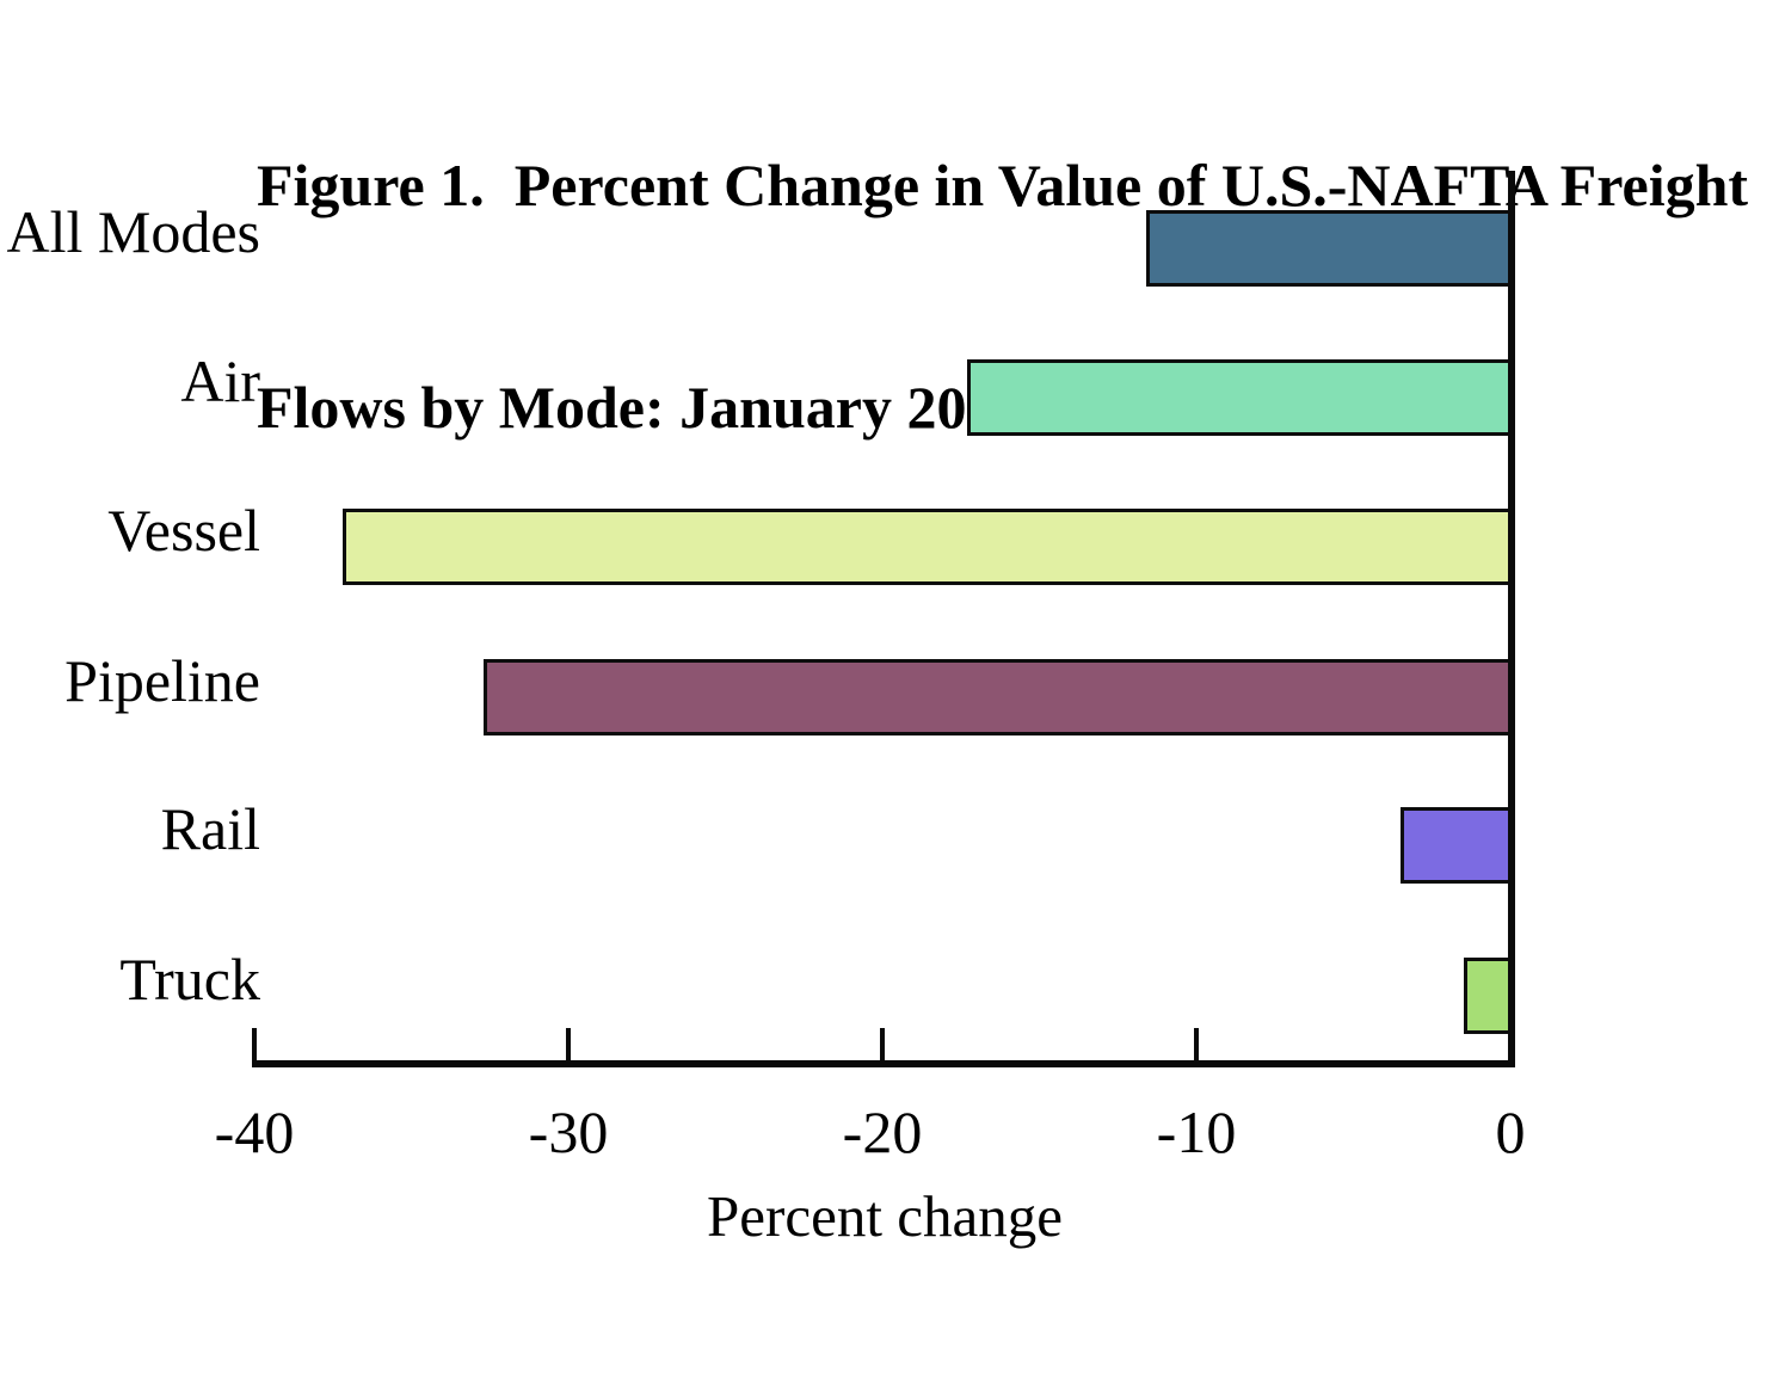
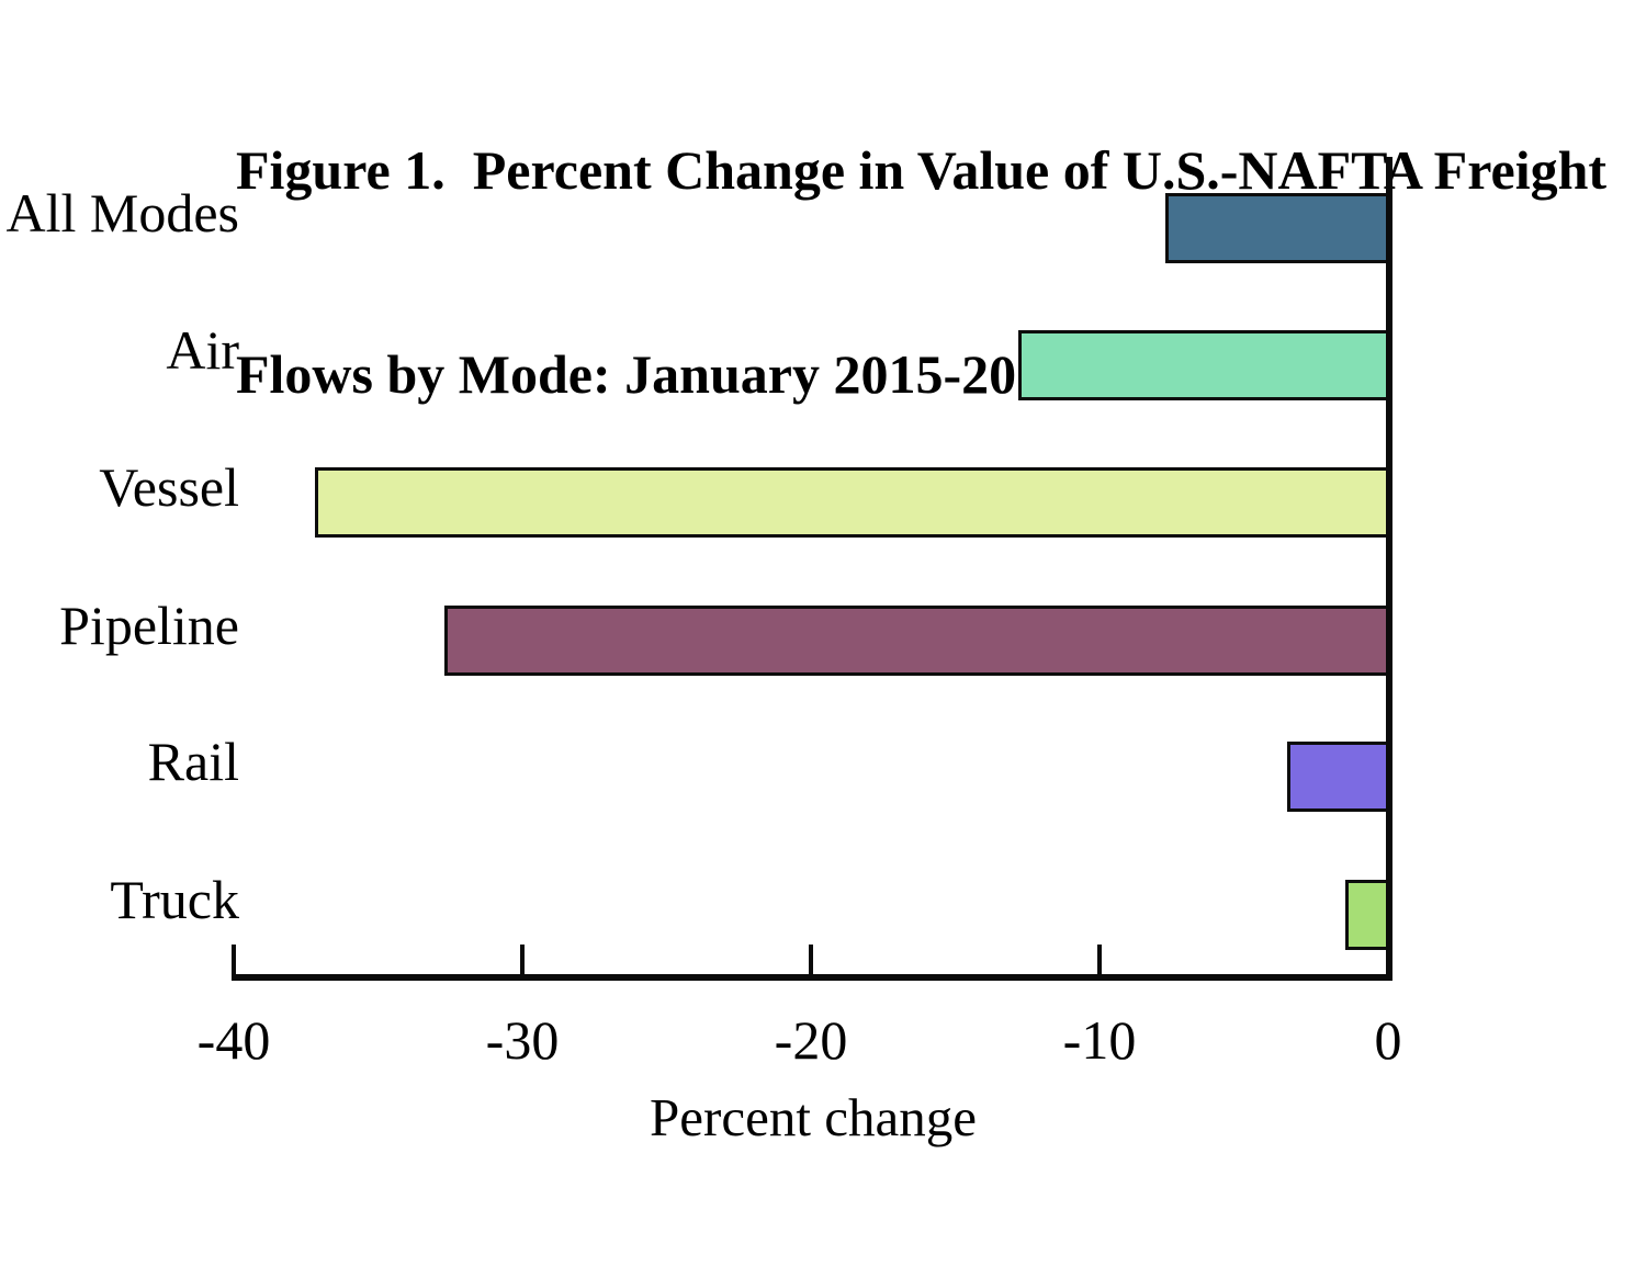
All Modes: -11.6 -> -7.7
Air: -17.3 -> -12.8
